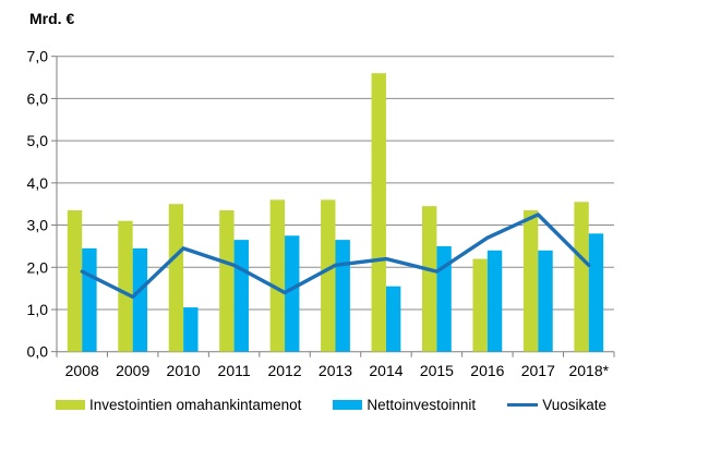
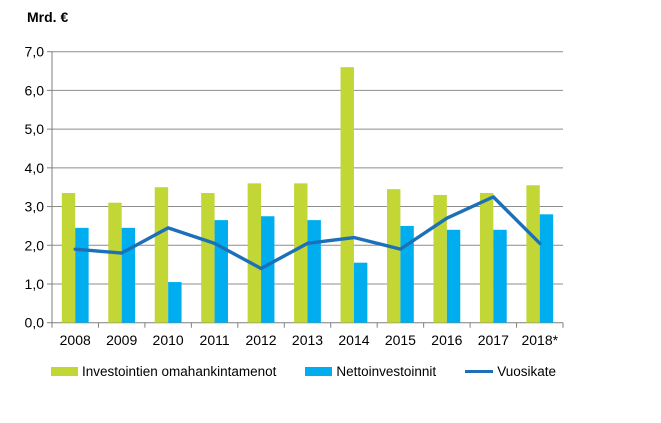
Vuosikate/2009: 1,3 -> 1,8
Investointien omahankintamenot/2016: 2,2 -> 3,3
